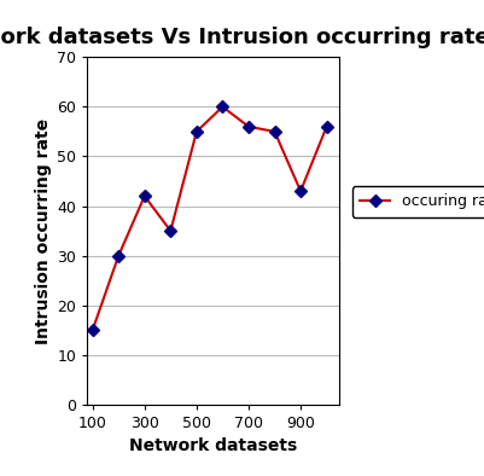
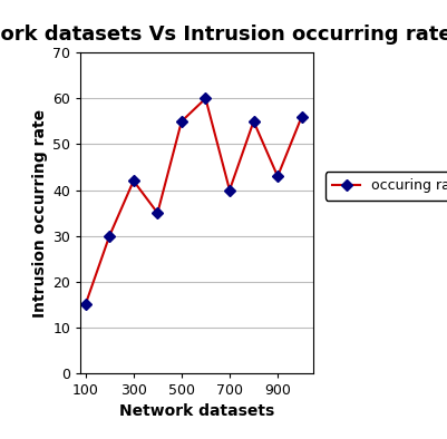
700: 56 -> 40
